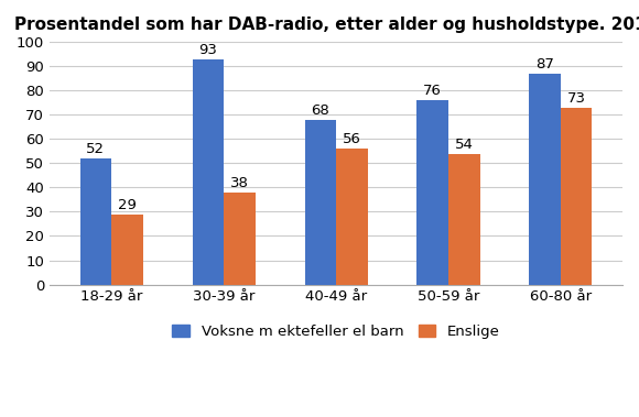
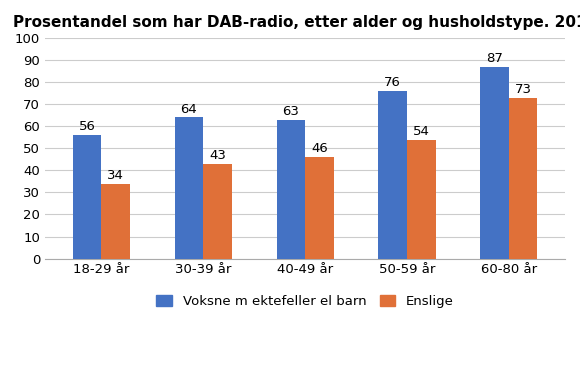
Voksne m ektefeller el barn/18-29 år: 52 -> 56
Enslige/18-29 år: 29 -> 34
Voksne m ektefeller el barn/30-39 år: 93 -> 64
Enslige/30-39 år: 38 -> 43
Voksne m ektefeller el barn/40-49 år: 68 -> 63
Enslige/40-49 år: 56 -> 46
